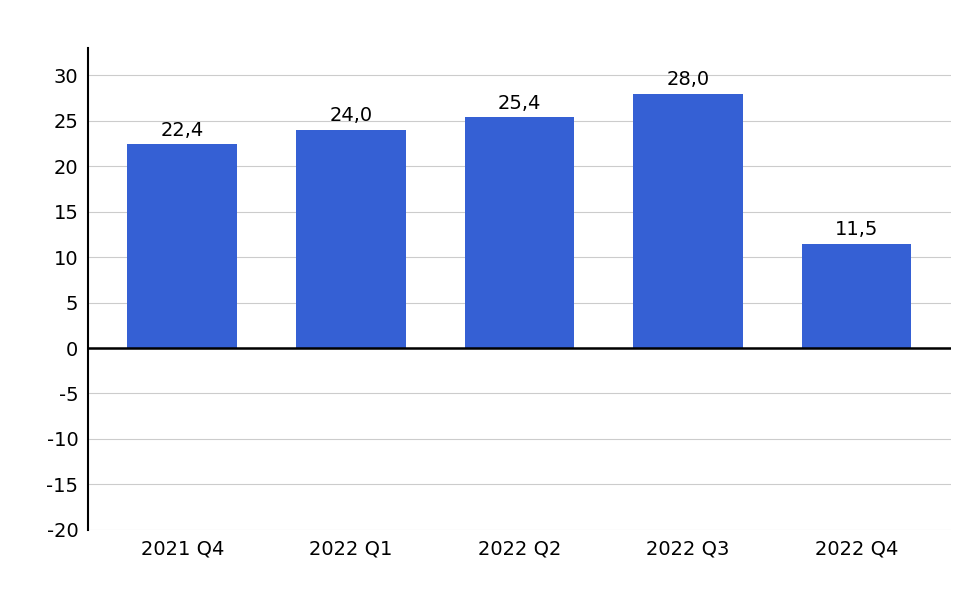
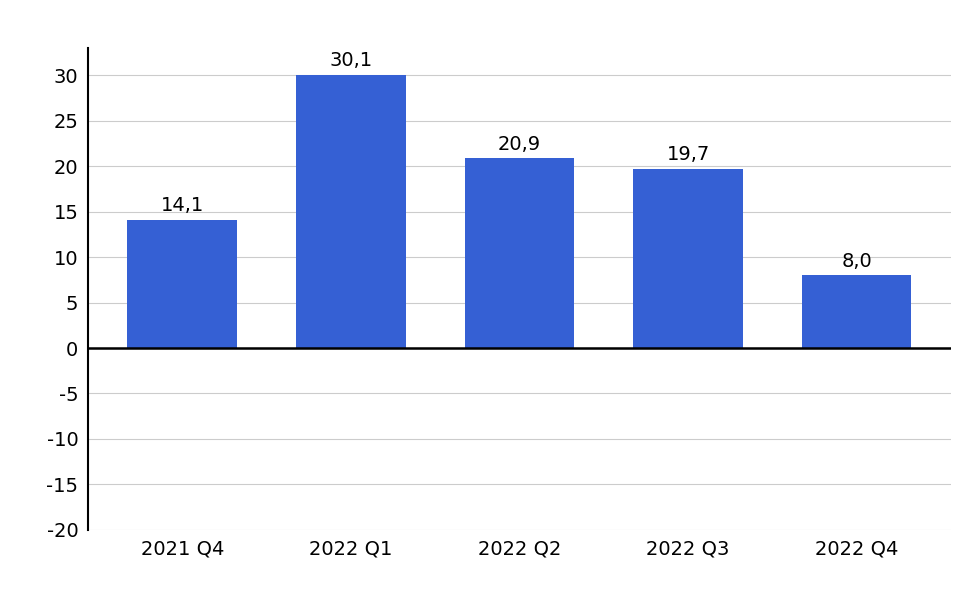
2021 Q4: 22,4 -> 14,1
2022 Q1: 24,0 -> 30,1
2022 Q2: 25,4 -> 20,9
2022 Q3: 28,0 -> 19,7
2022 Q4: 11,5 -> 8,0
